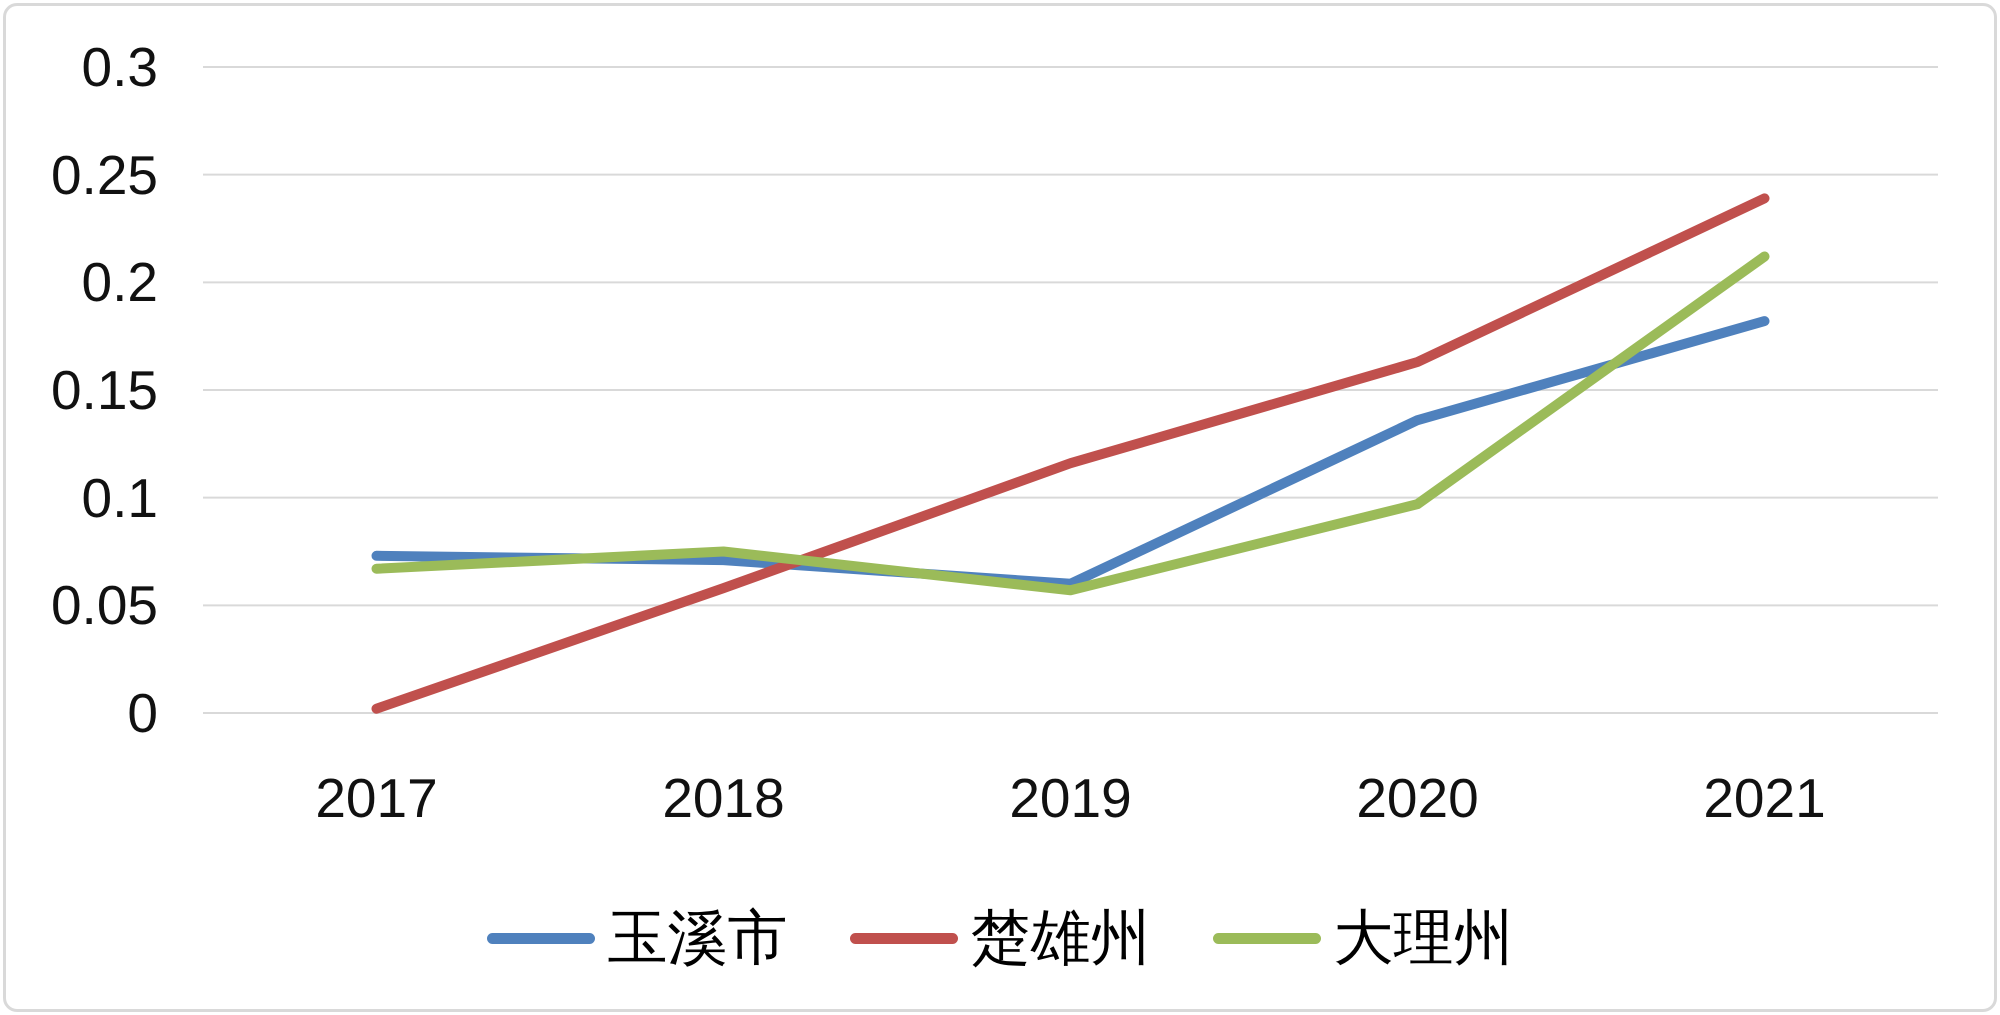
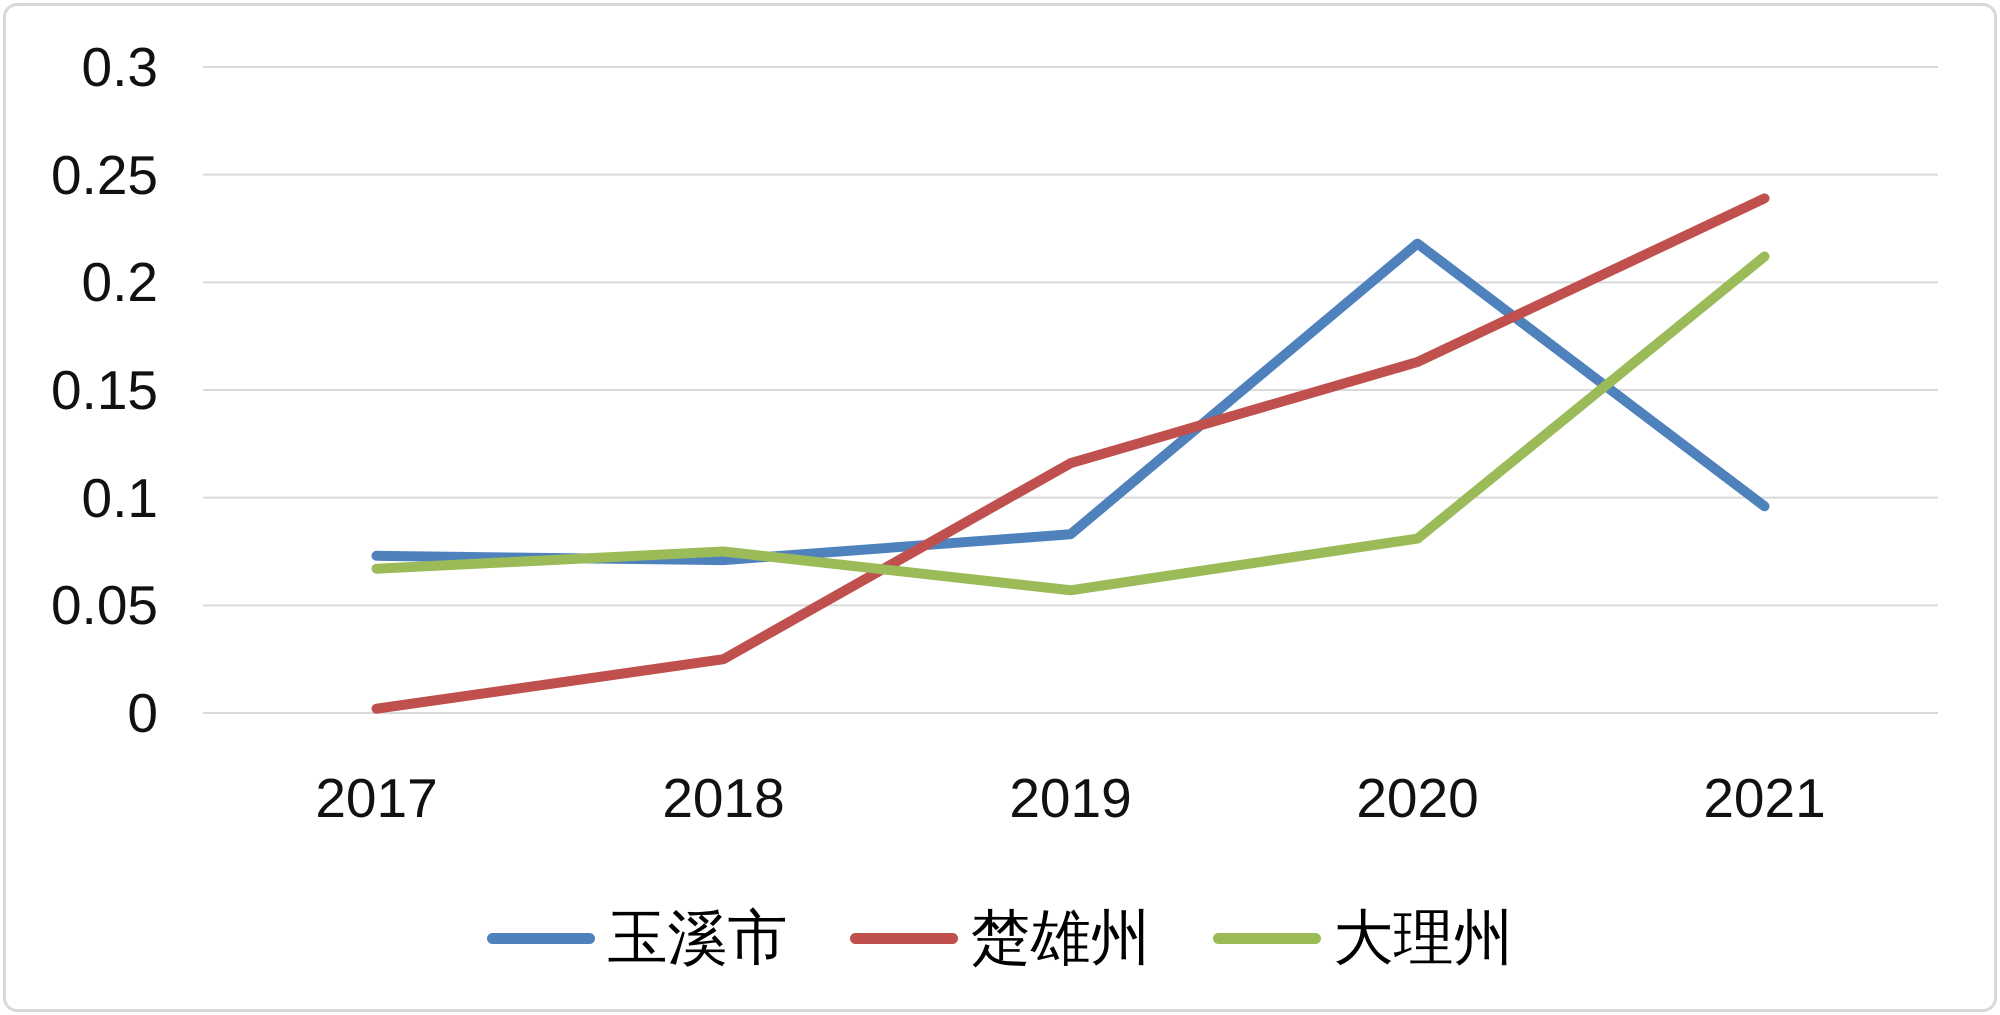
楚雄州/2018: 0.058 -> 0.025
玉溪市/2019: 0.060 -> 0.083
玉溪市/2020: 0.136 -> 0.218
大理州/2020: 0.097 -> 0.081
玉溪市/2021: 0.182 -> 0.096
